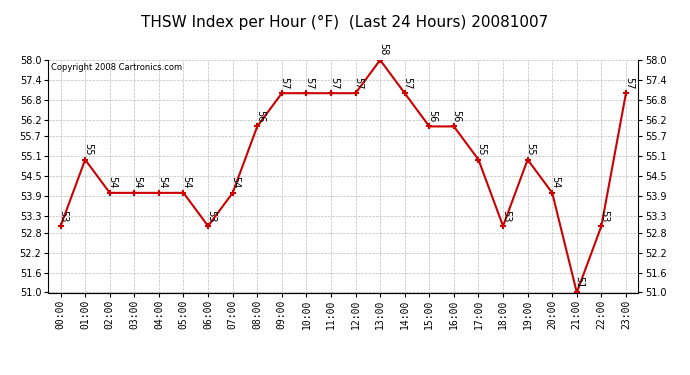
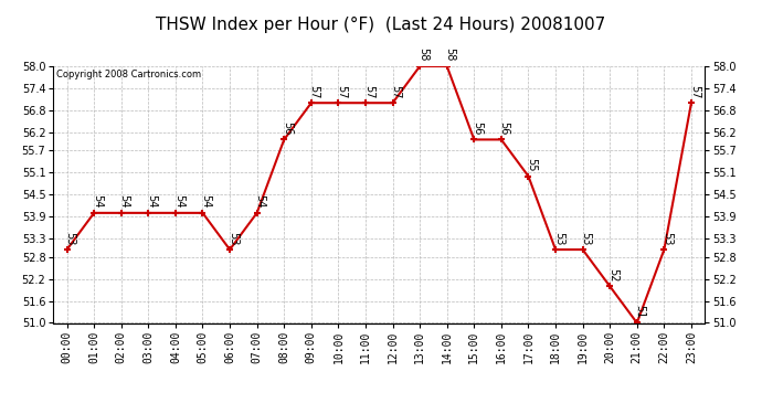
01:00: 55 -> 54
14:00: 57 -> 58
19:00: 55 -> 53
20:00: 54 -> 52
